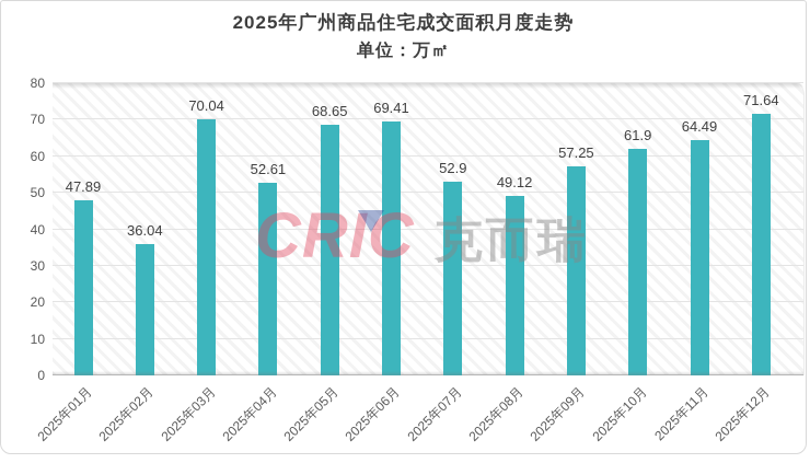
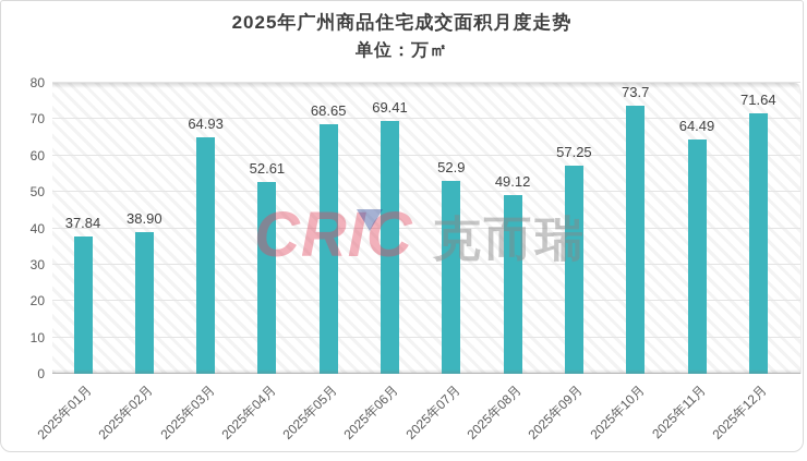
2025年01月: 47.89 -> 37.84
2025年02月: 36.04 -> 38.90
2025年03月: 70.04 -> 64.93
2025年10月: 61.9 -> 73.7
